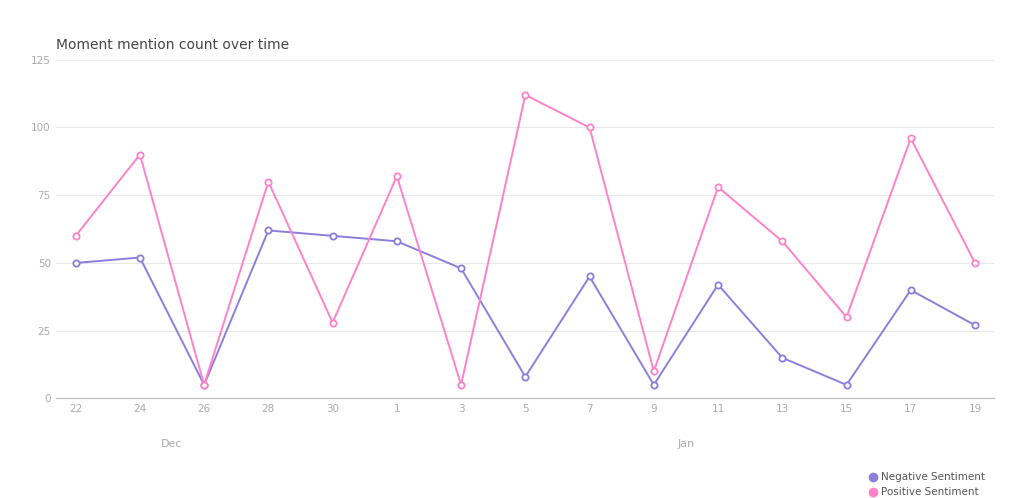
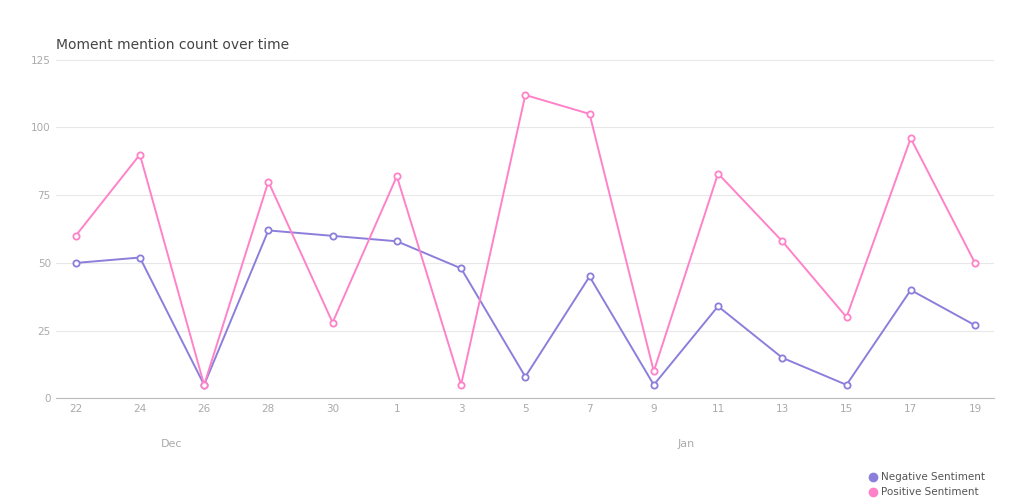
Positive Sentiment/7: 100 -> 105
Negative Sentiment/11: 42 -> 34
Positive Sentiment/11: 78 -> 83
